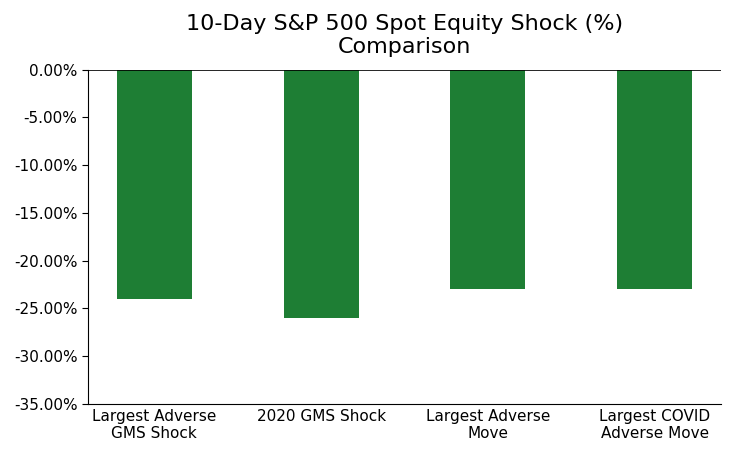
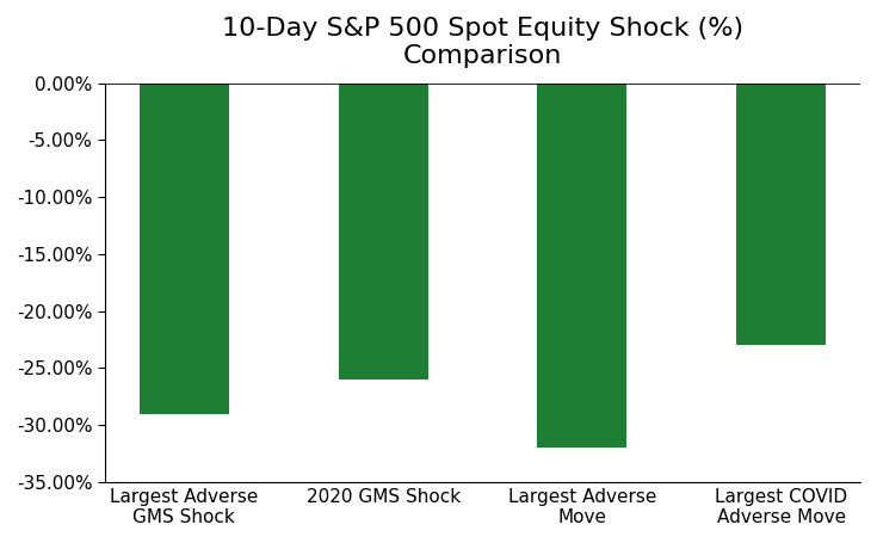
Largest Adverse GMS Shock: -24% -> -29%
Largest Adverse Move: -23% -> -32%
